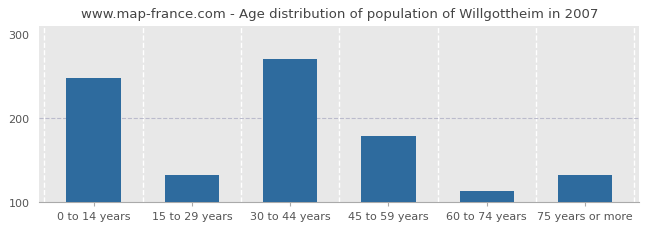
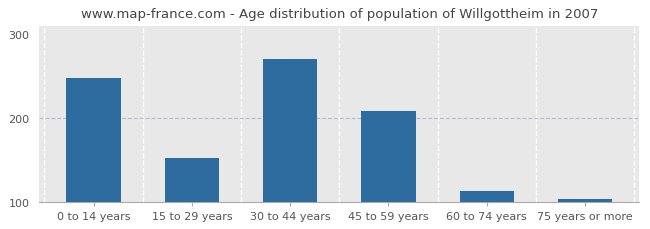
15 to 29 years: 132 -> 152
45 to 59 years: 178 -> 208
75 years or more: 132 -> 103
